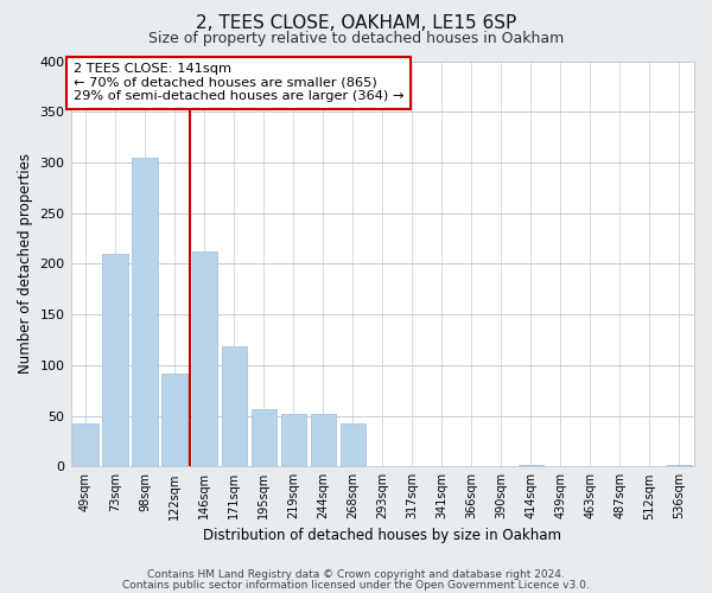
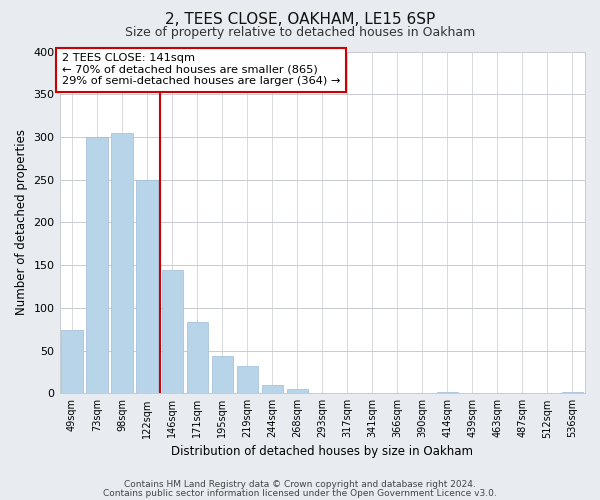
49sqm: 42 -> 74
73sqm: 210 -> 300
122sqm: 92 -> 250
146sqm: 212 -> 144
171sqm: 118 -> 83
195sqm: 56 -> 44
219sqm: 52 -> 32
244sqm: 52 -> 10
268sqm: 42 -> 5
